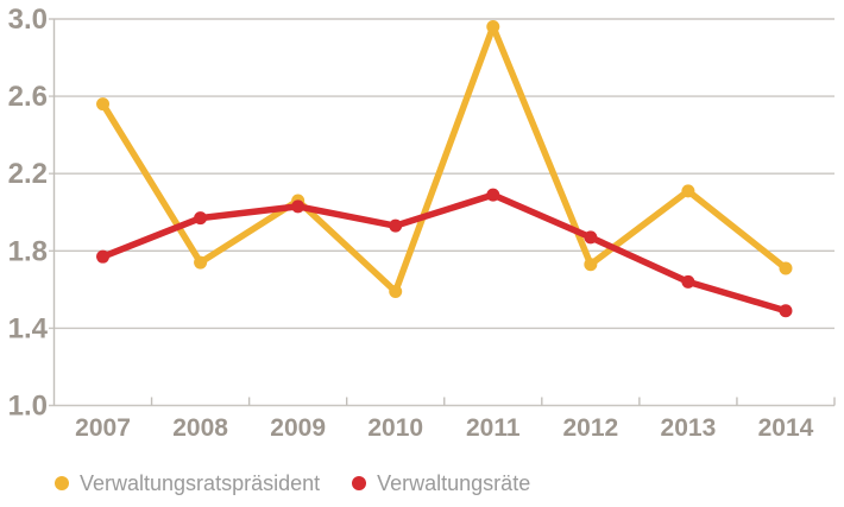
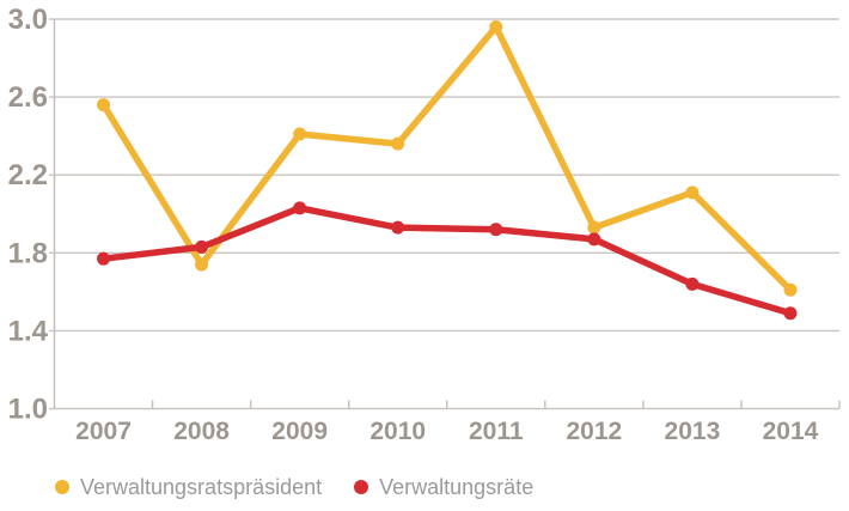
Verwaltungsräte/2008: 1.97 -> 1.83
Verwaltungsratspräsident/2009: 2.06 -> 2.41
Verwaltungsratspräsident/2010: 1.59 -> 2.36
Verwaltungsräte/2011: 2.09 -> 1.92
Verwaltungsratspräsident/2012: 1.73 -> 1.93
Verwaltungsratspräsident/2014: 1.71 -> 1.61
